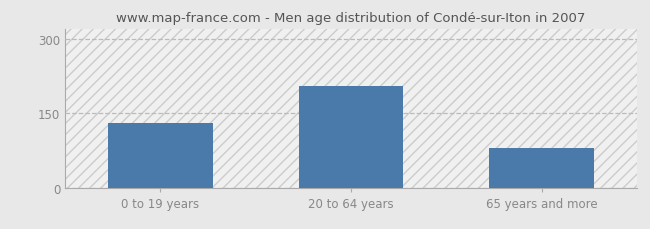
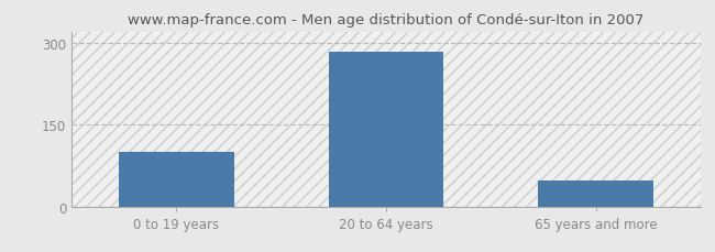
0 to 19 years: 130 -> 100
20 to 64 years: 205 -> 283
65 years and more: 80 -> 47
